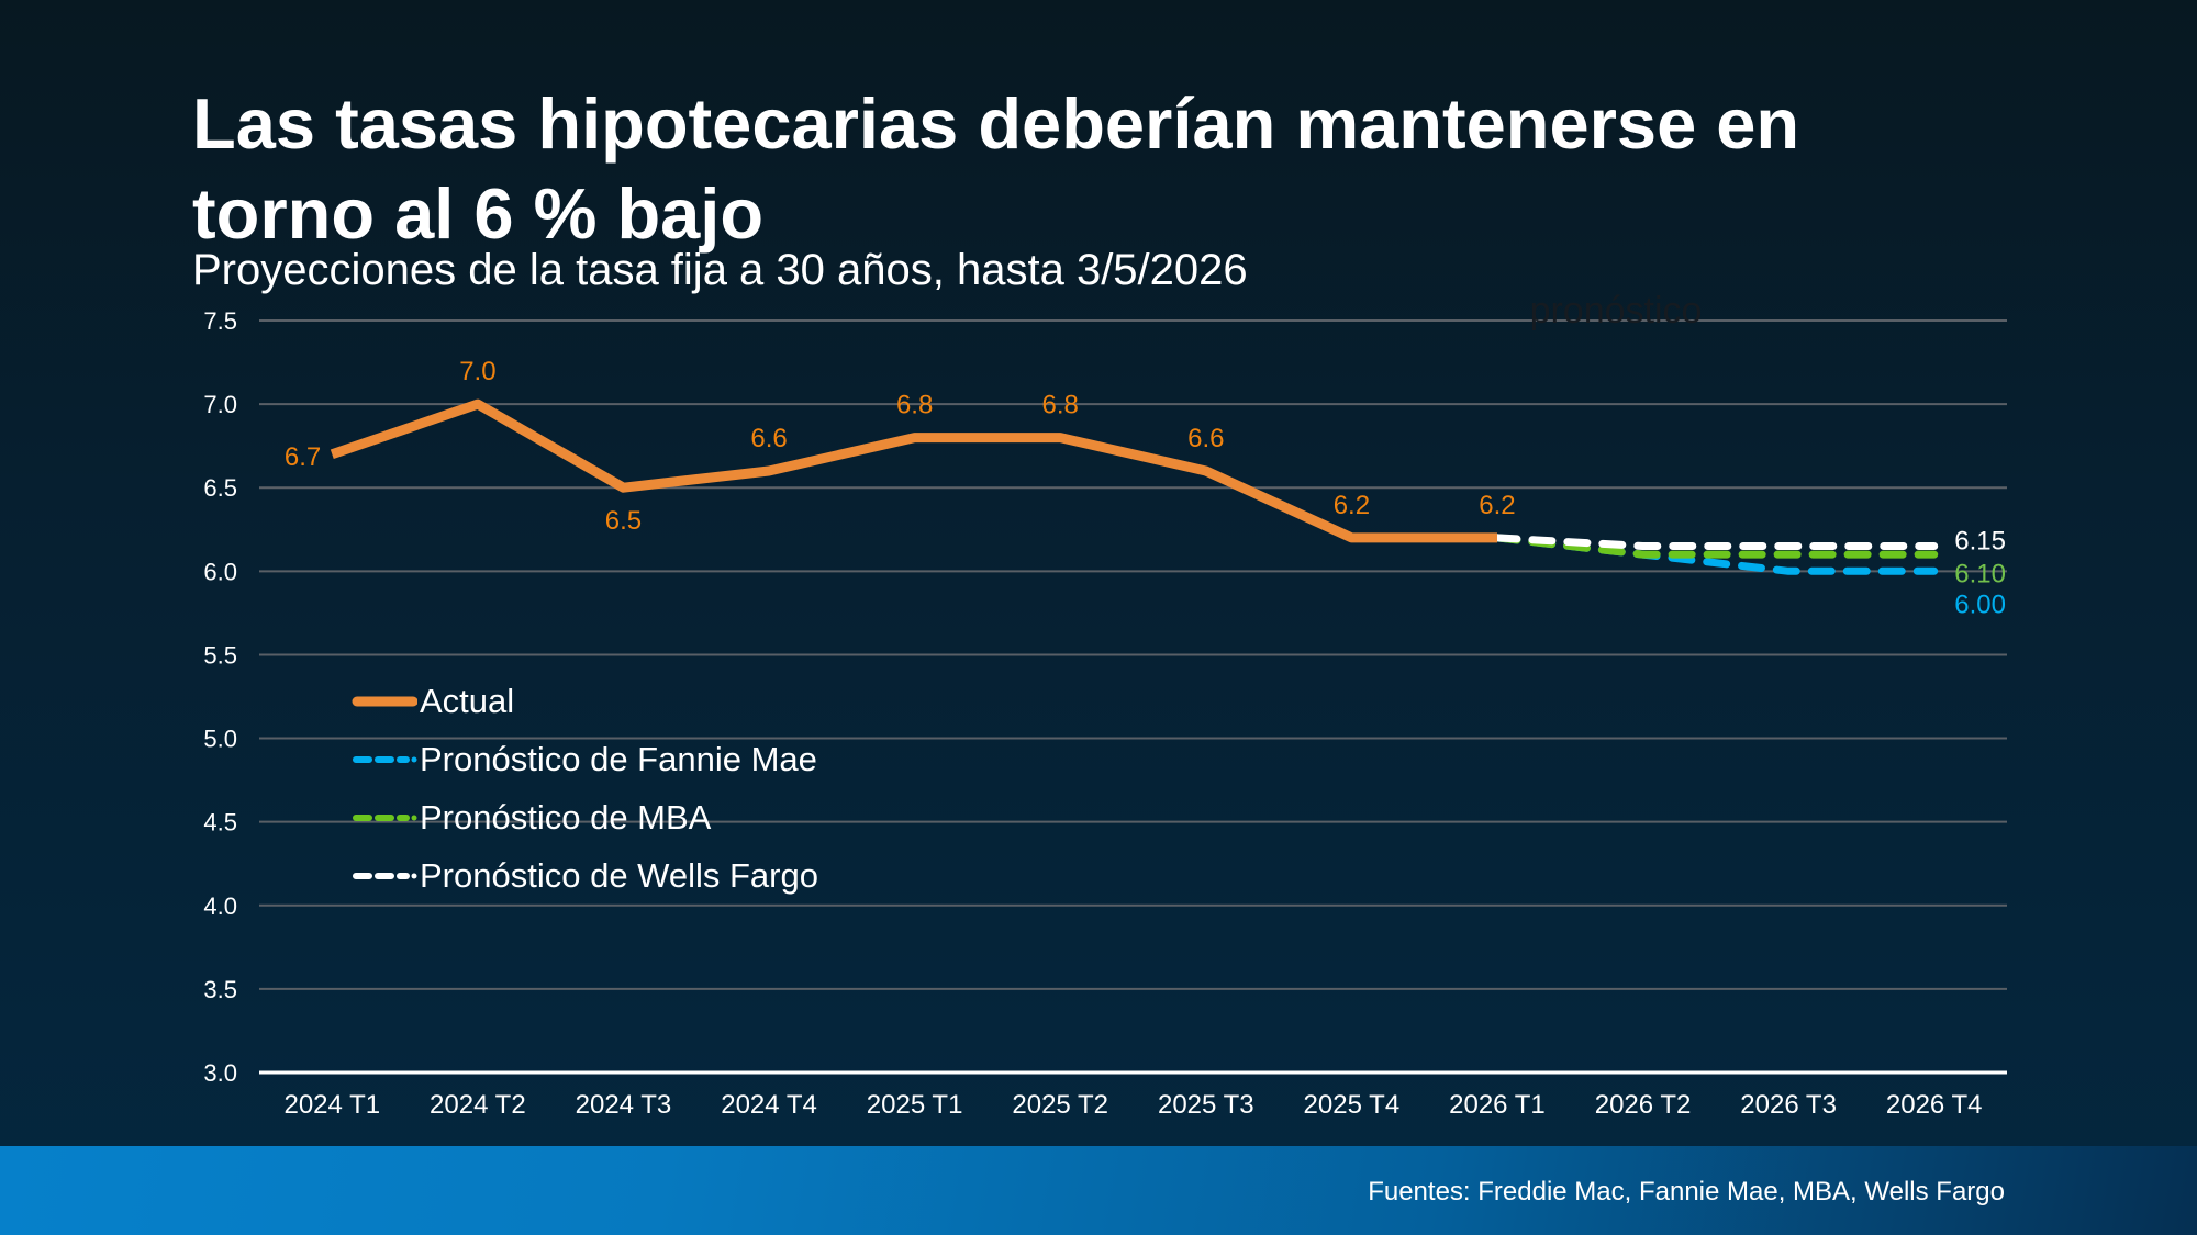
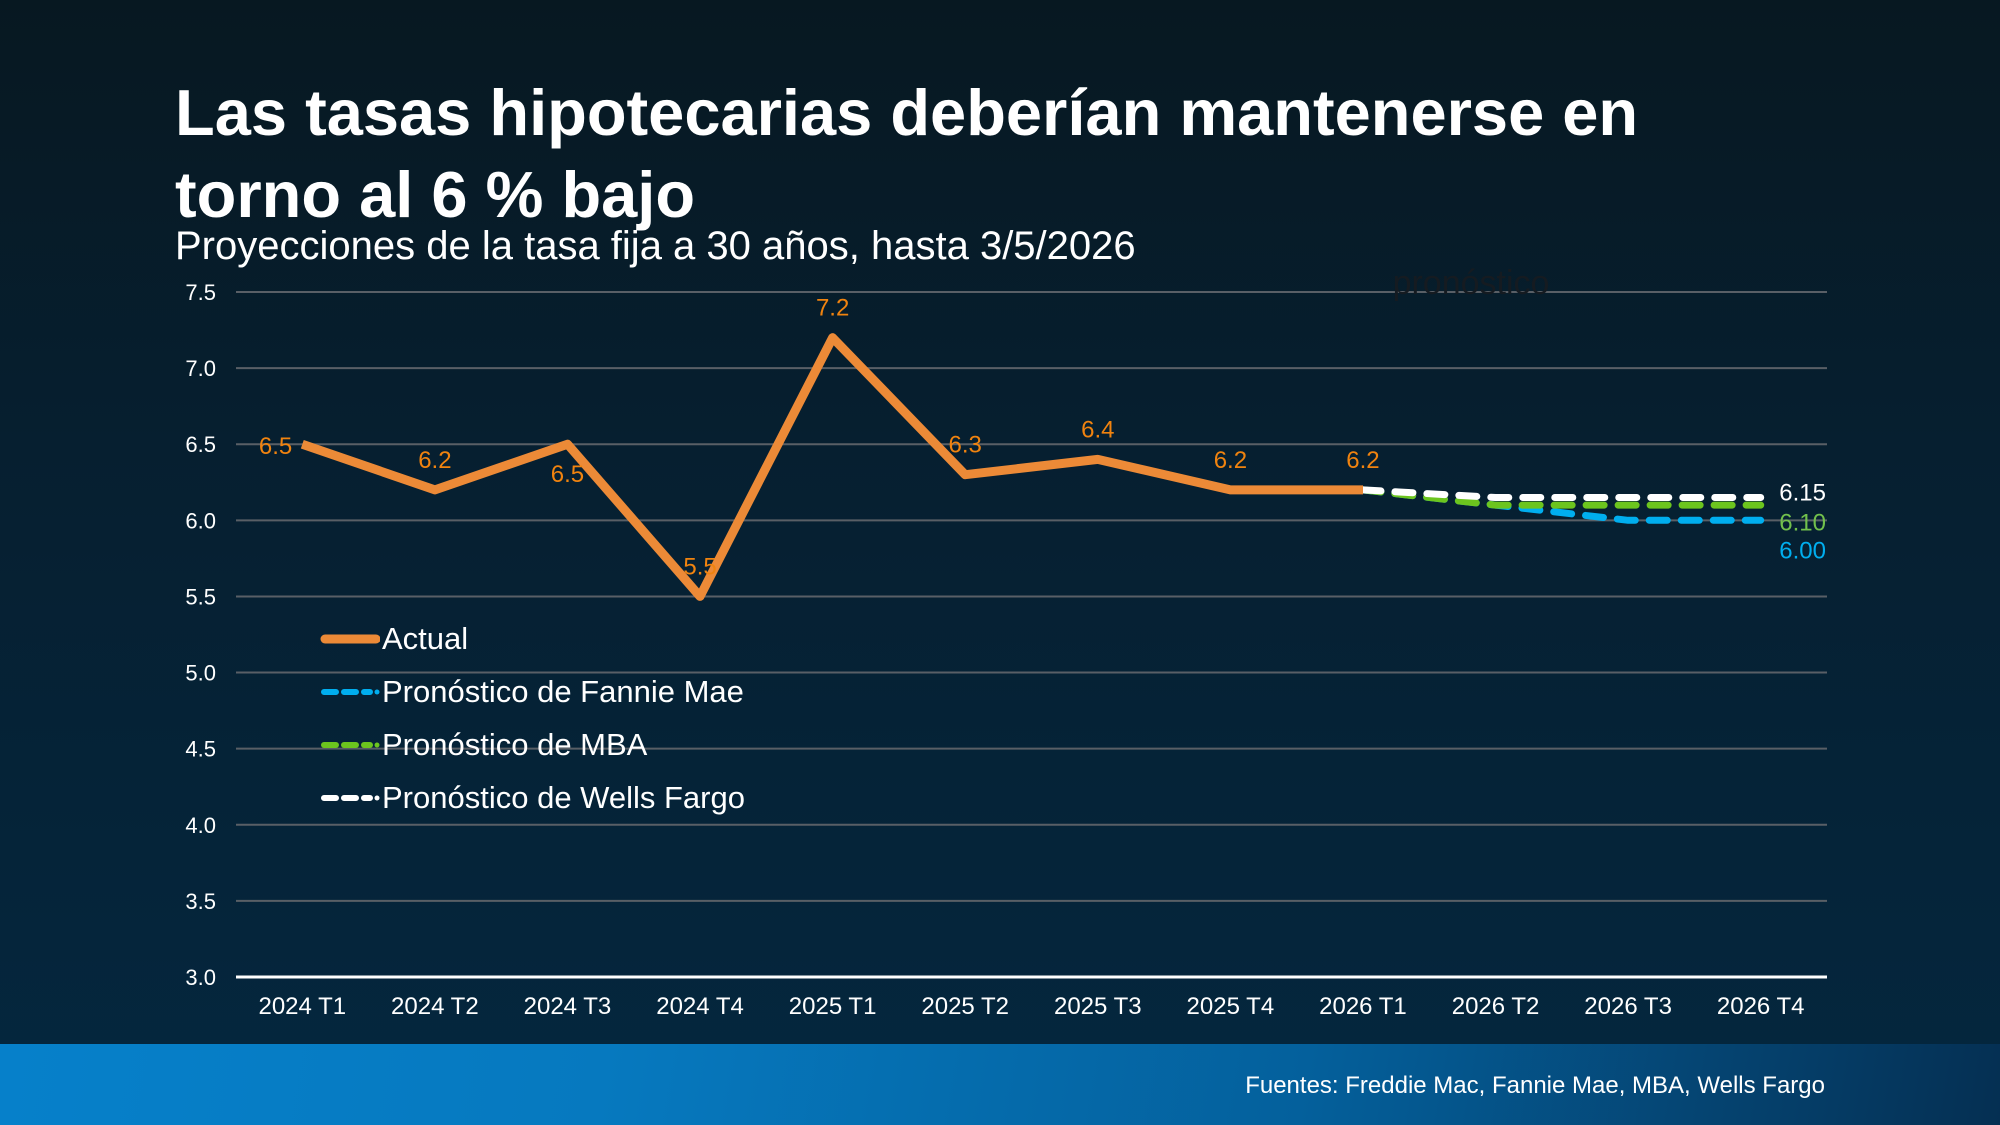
Actual/2024 T1: 6.7 -> 6.5
Actual/2024 T2: 7.0 -> 6.2
Actual/2024 T4: 6.6 -> 5.5
Actual/2025 T1: 6.8 -> 7.2
Actual/2025 T2: 6.8 -> 6.3
Actual/2025 T3: 6.6 -> 6.4
